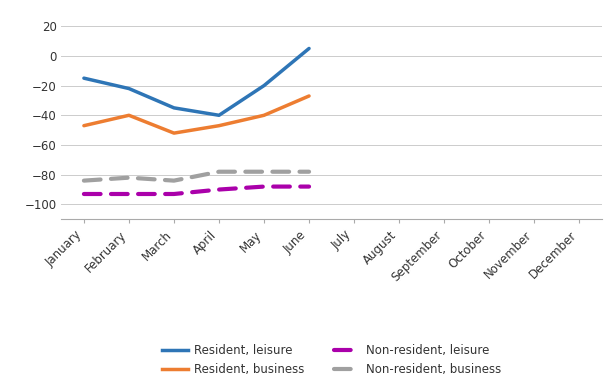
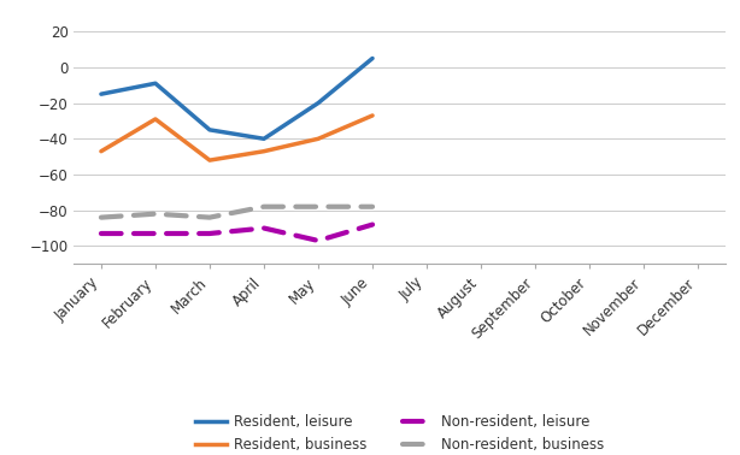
Resident, leisure/February: -22 -> -9
Resident, business/February: -40 -> -29
Non-resident, leisure/May: -88 -> -97
